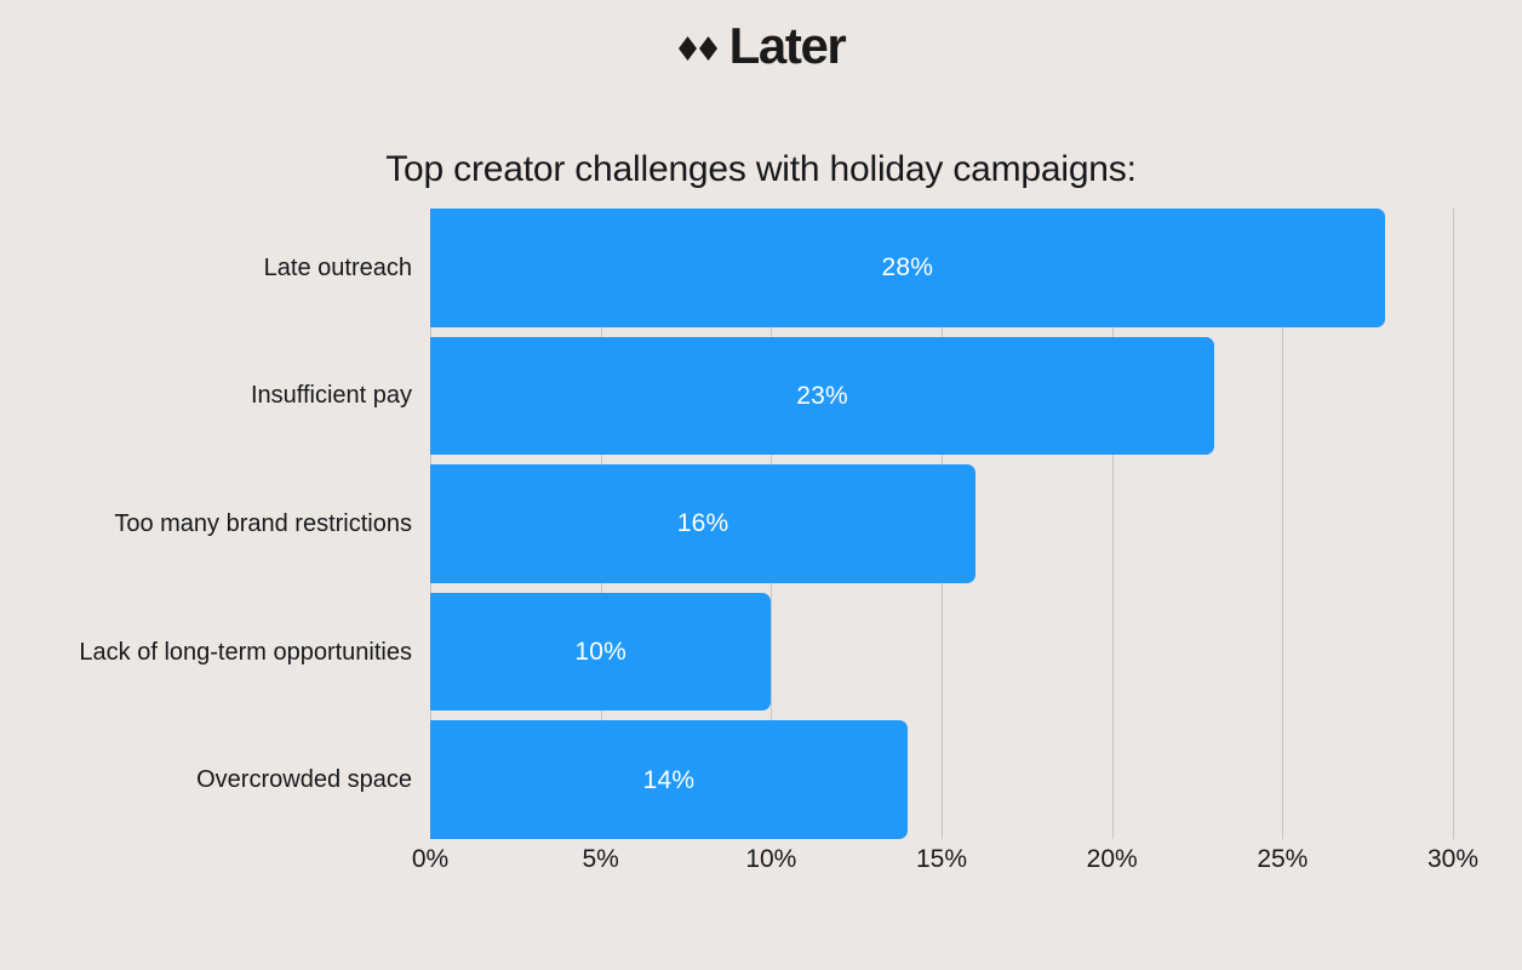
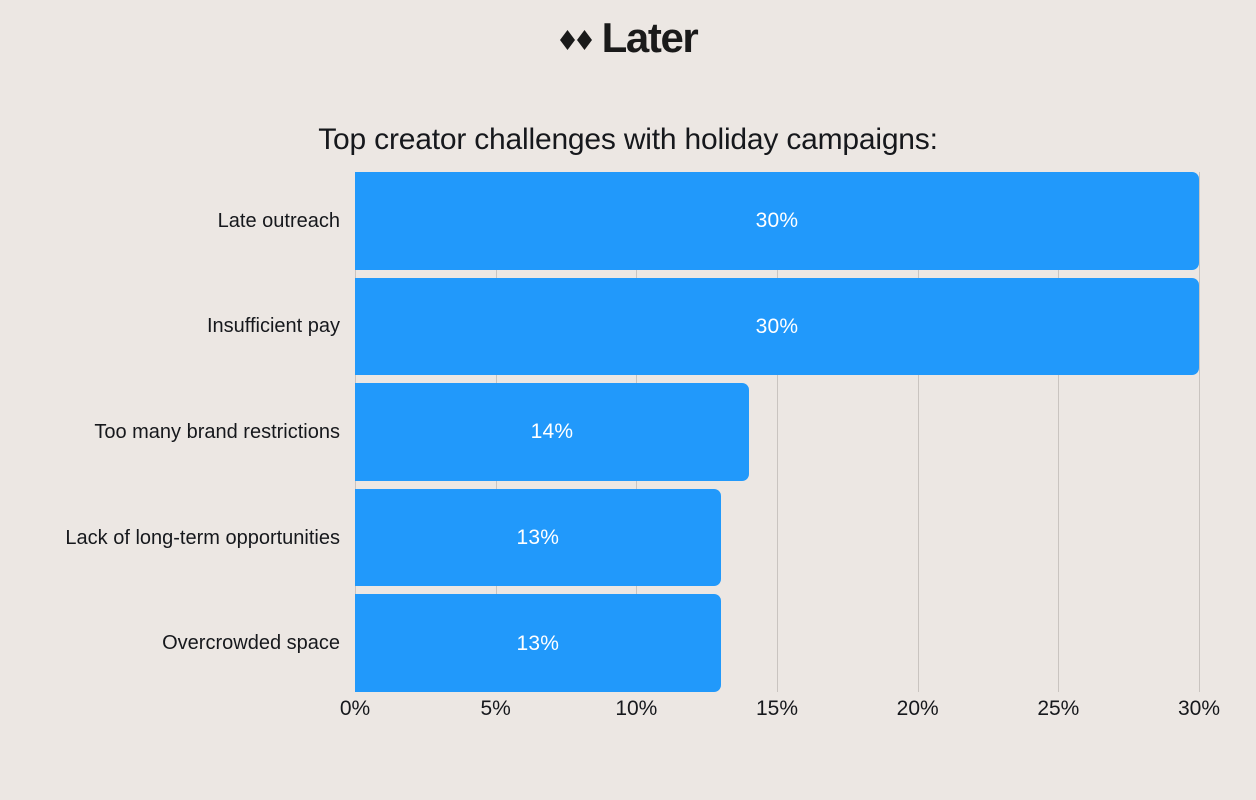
Late outreach: 28% -> 30%
Insufficient pay: 23% -> 30%
Too many brand restrictions: 16% -> 14%
Lack of long-term opportunities: 10% -> 13%
Overcrowded space: 14% -> 13%
